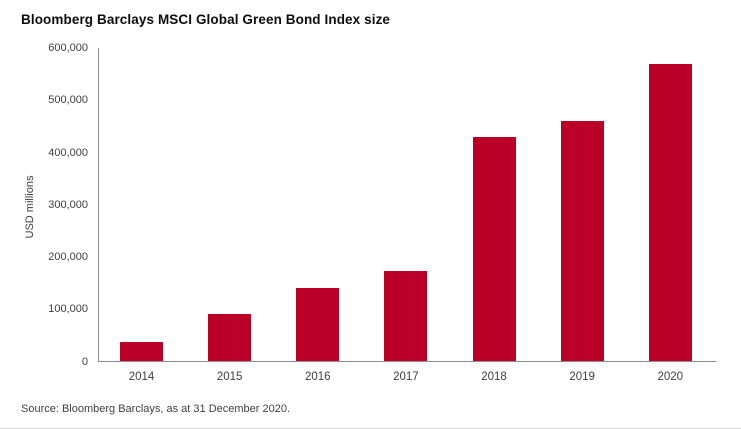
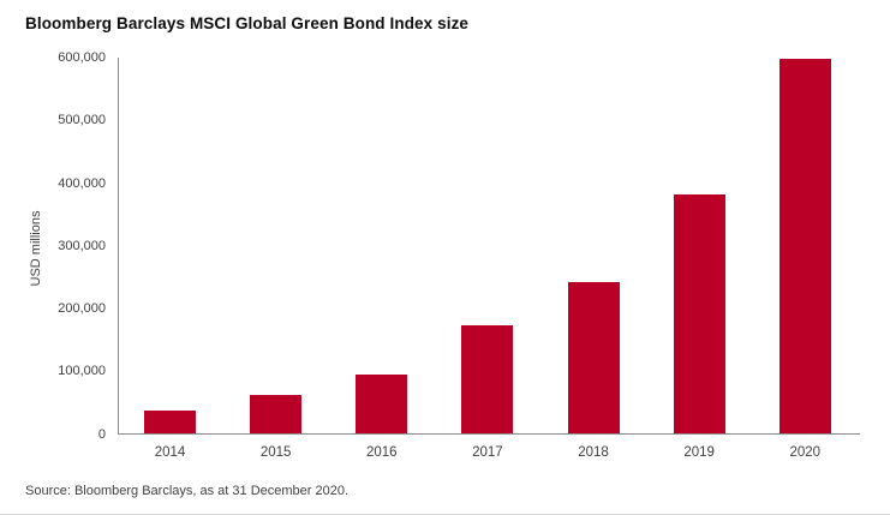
2015: 90000 -> 60000
2016: 140000 -> 100000
2018: 430000 -> 240000
2019: 460000 -> 380000
2020: 570000 -> 600000
